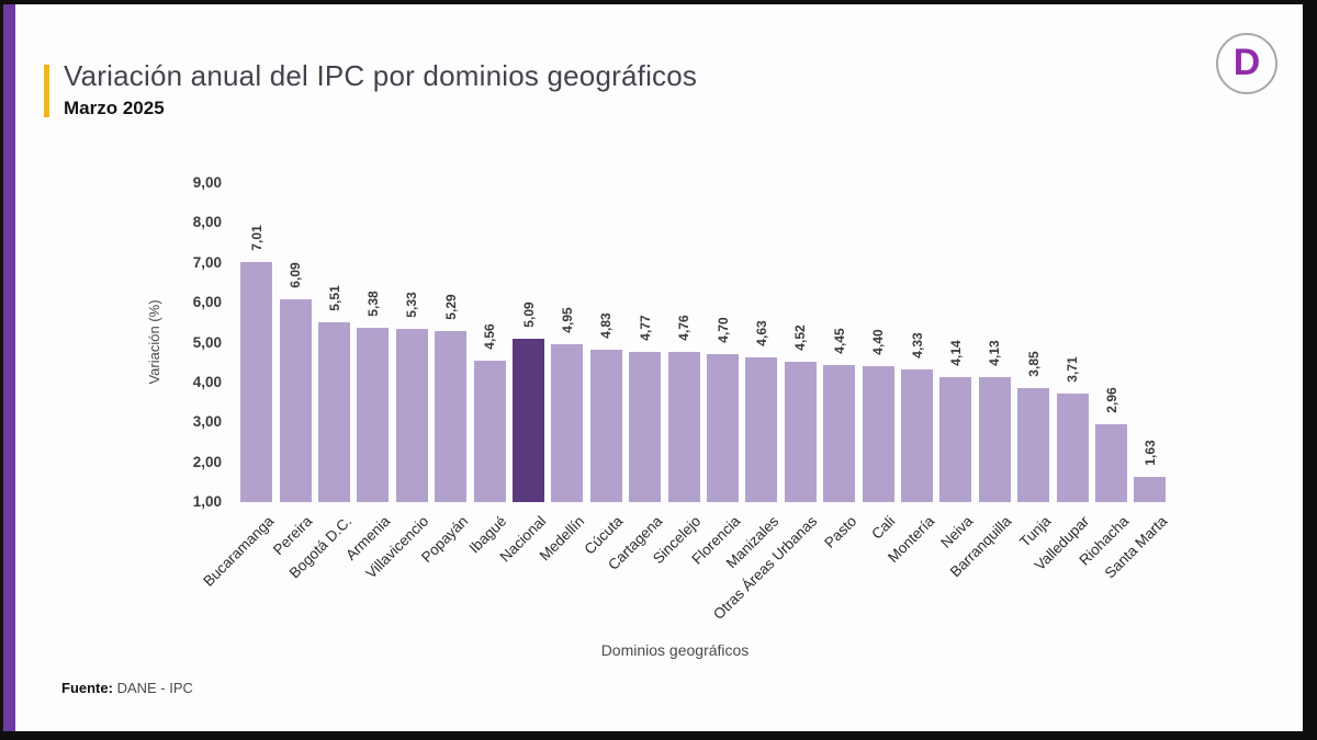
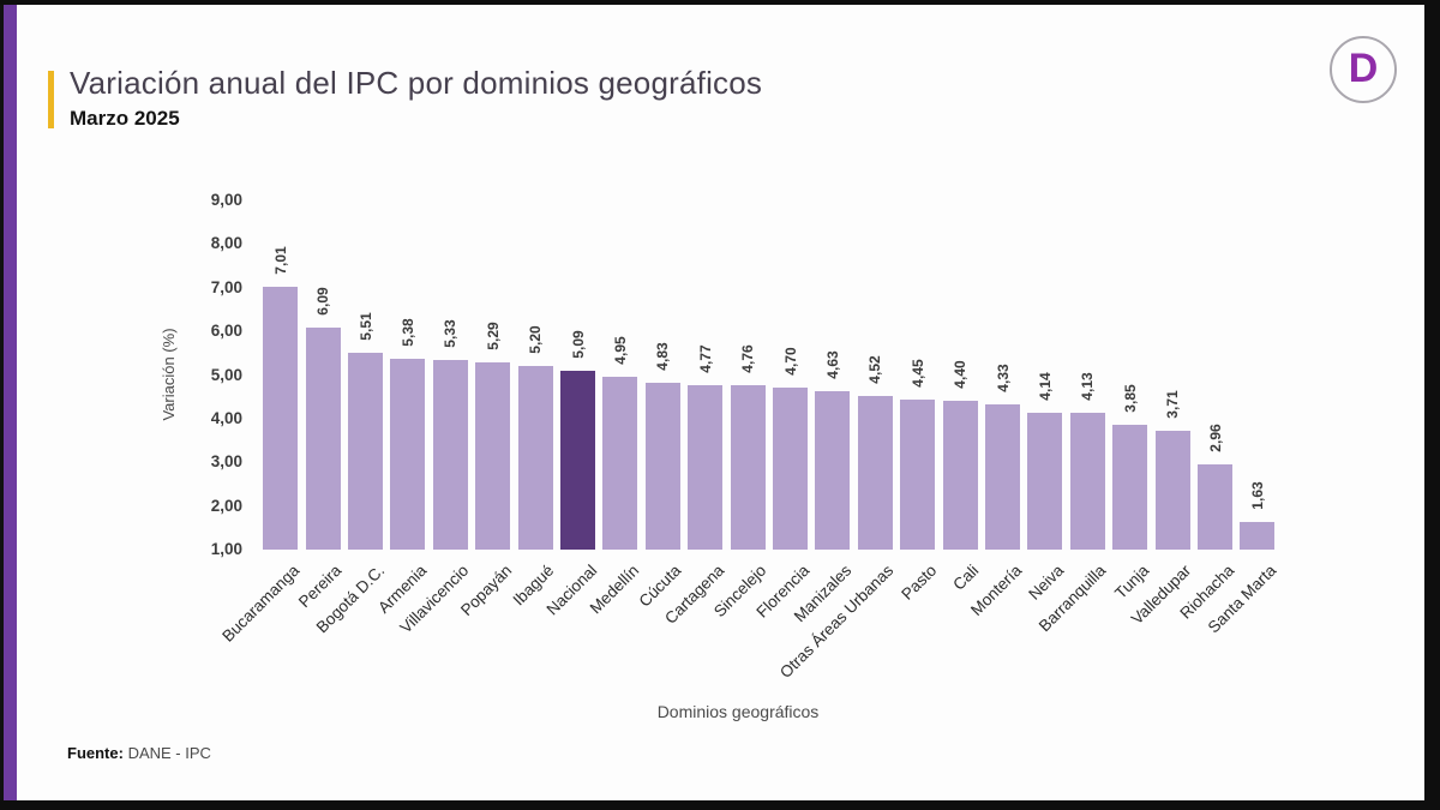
Ibagué: 4,56 -> 5,20
